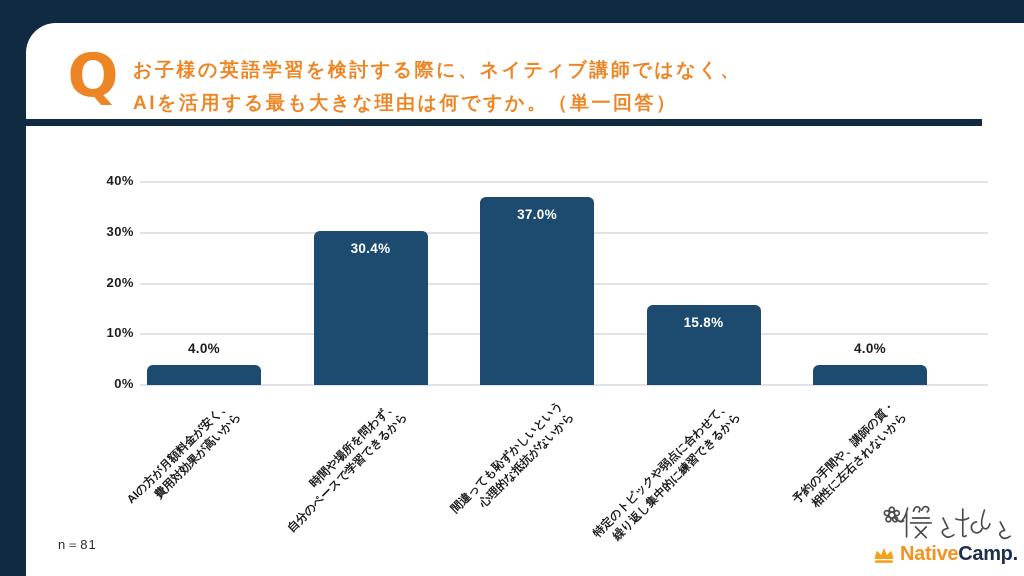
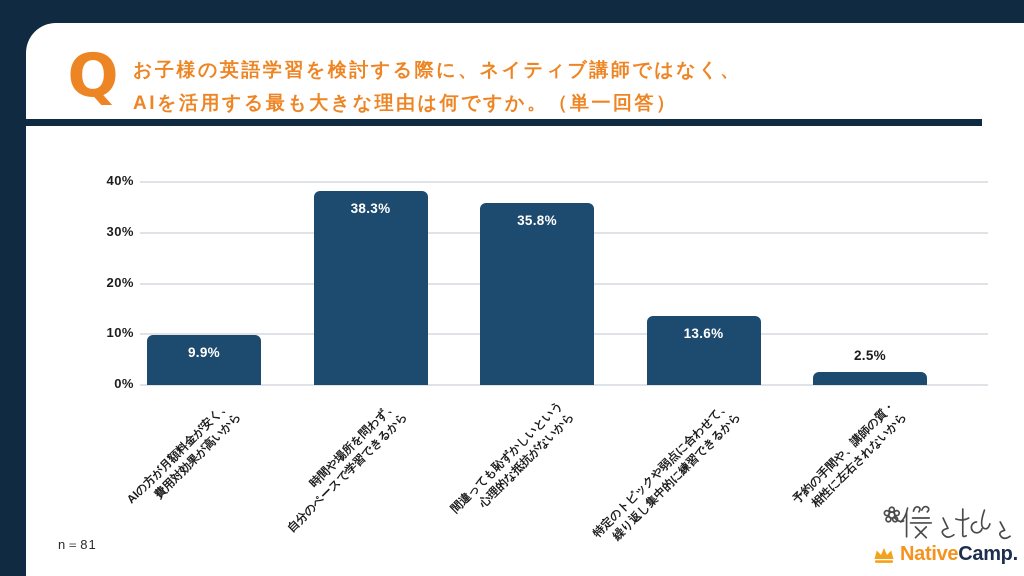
AIの方が月額料金が安く、 費用対効果が高いから: 4.0% -> 9.9%
時間や場所を問わず、 自分のペースで学習できるから: 30.4% -> 38.3%
間違っても恥ずかしいという 心理的な抵抗がないから: 37.0% -> 35.8%
特定のトピックや弱点に合わせて、 繰り返し集中的に練習できるから: 15.8% -> 13.6%
予約の手間や、講師の質・ 相性に左右されないから: 4.0% -> 2.5%
